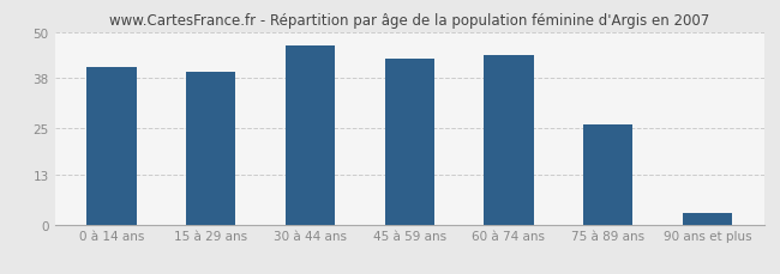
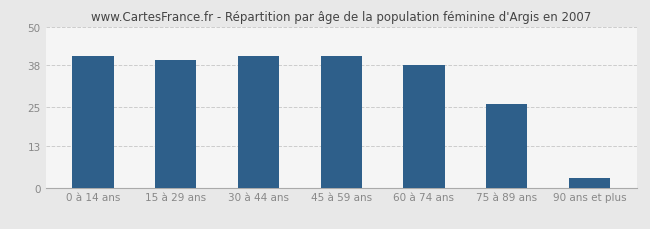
30 à 44 ans: 46.5 -> 41.0
45 à 59 ans: 43.0 -> 41.0
60 à 74 ans: 44.0 -> 38.0
